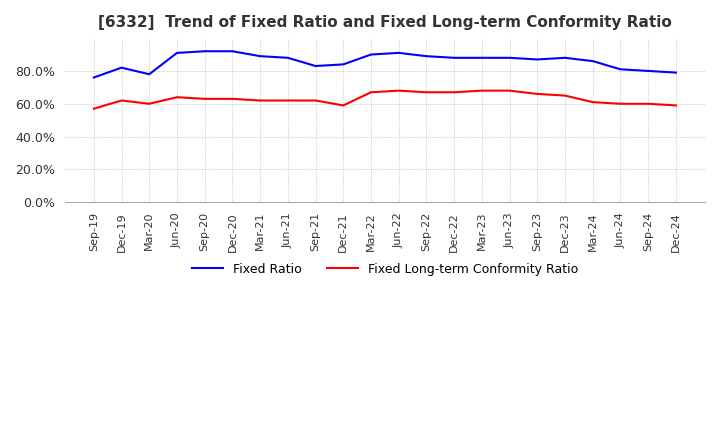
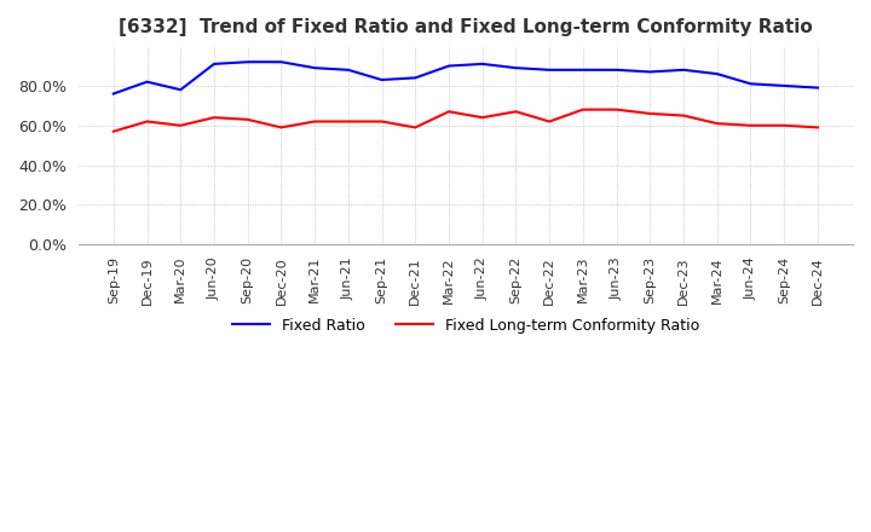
Fixed Long-term Conformity Ratio/Dec-20: 63% -> 59%
Fixed Long-term Conformity Ratio/Jun-22: 68% -> 64%
Fixed Long-term Conformity Ratio/Dec-22: 67% -> 62%
